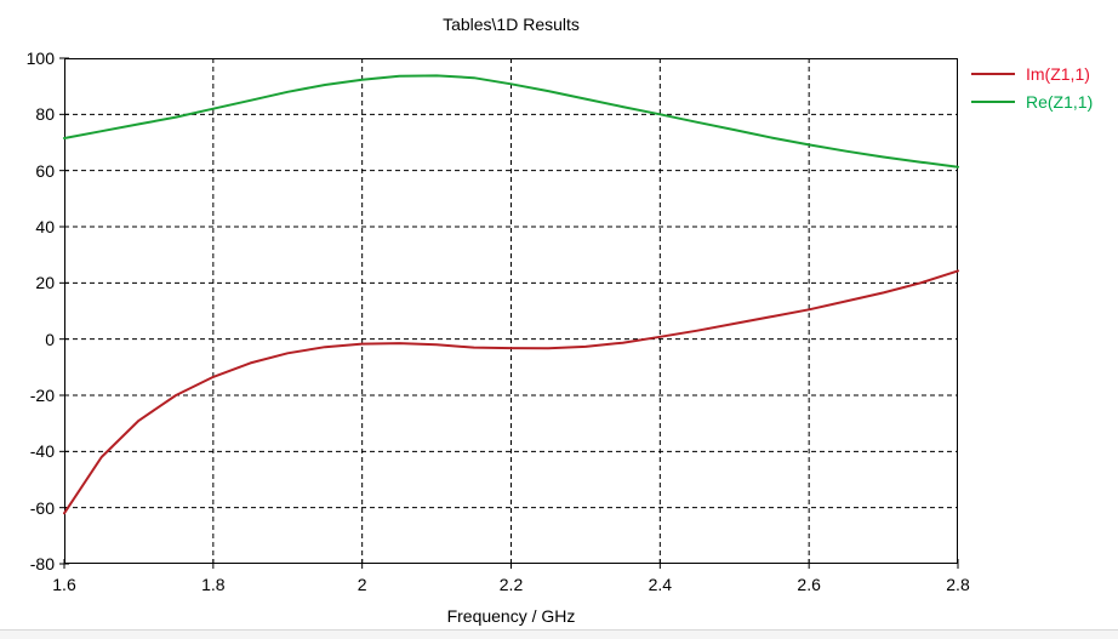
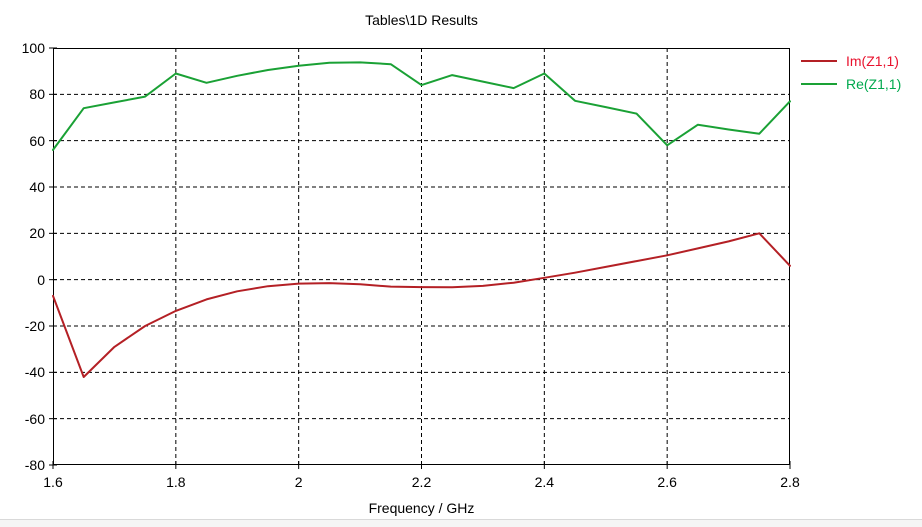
Im(Z1,1)/1.6: -62 -> -7
Re(Z1,1)/1.6: 72 -> 56
Re(Z1,1)/1.8: 82 -> 89
Re(Z1,1)/2.2: 91 -> 84
Re(Z1,1)/2.4: 80 -> 89
Re(Z1,1)/2.6: 69 -> 58
Im(Z1,1)/2.8: 24 -> 6
Re(Z1,1)/2.8: 61 -> 77
